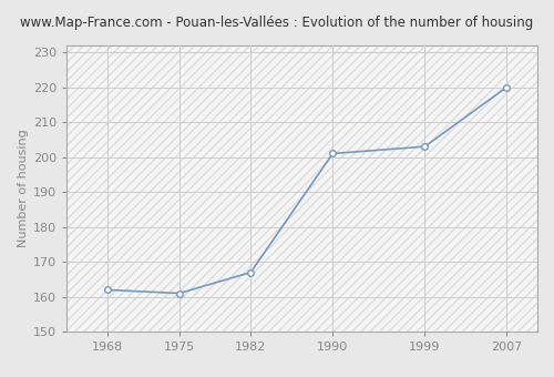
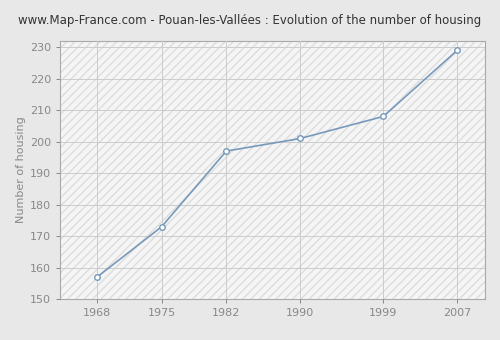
1968: 162 -> 157
1975: 161 -> 173
1982: 167 -> 197
1999: 203 -> 208
2007: 220 -> 229
